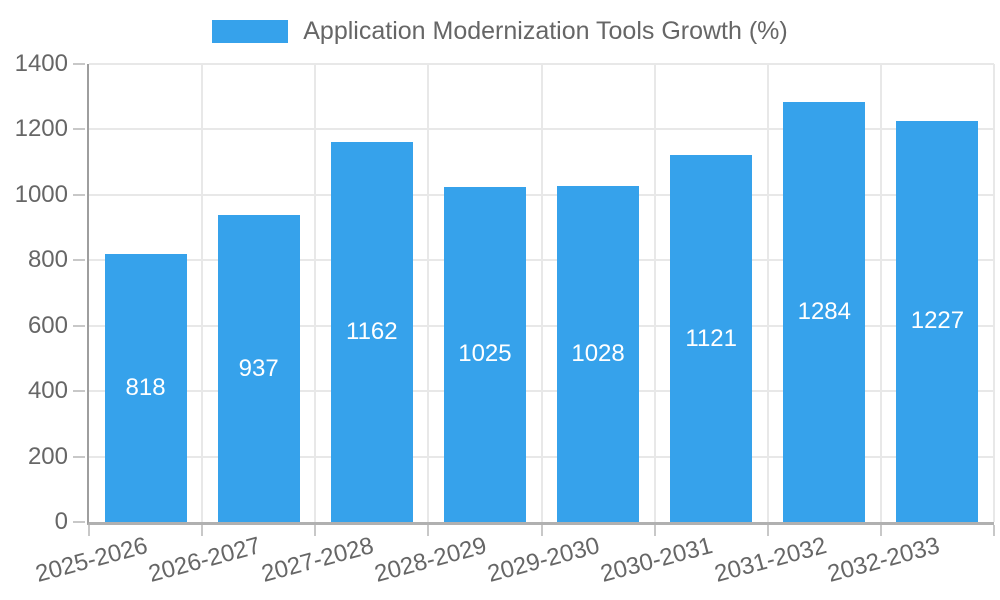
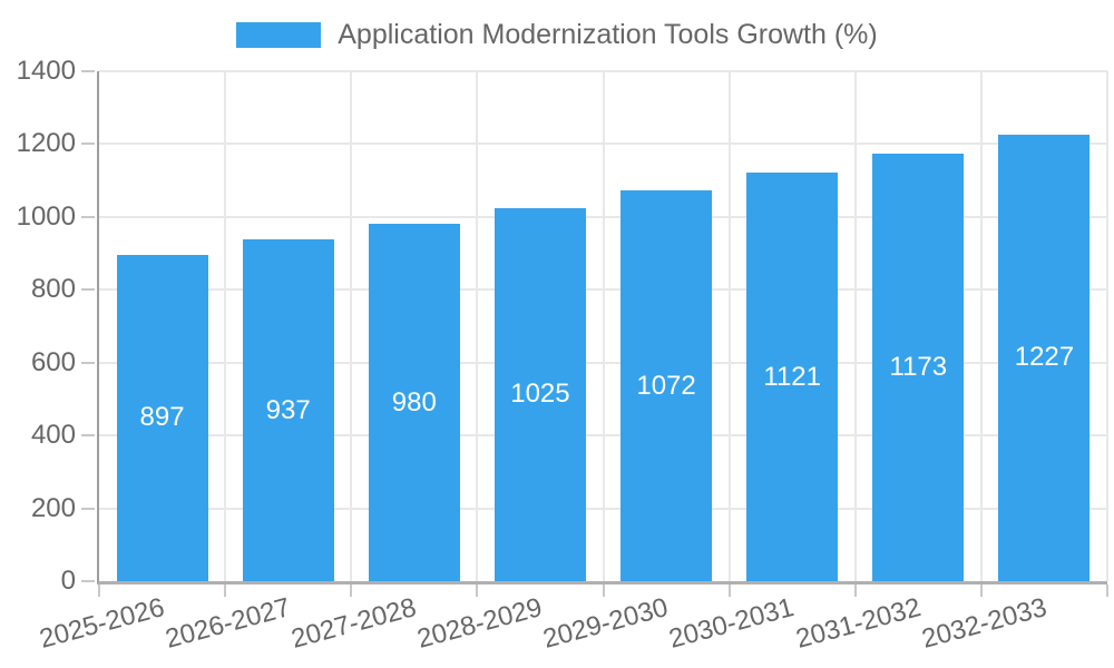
2025-2026: 818 -> 897
2027-2028: 1162 -> 980
2029-2030: 1028 -> 1072
2031-2032: 1284 -> 1173
